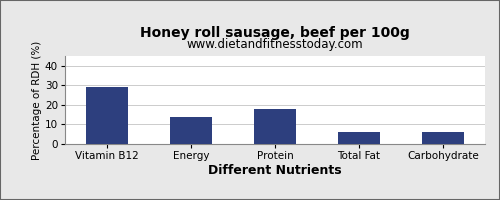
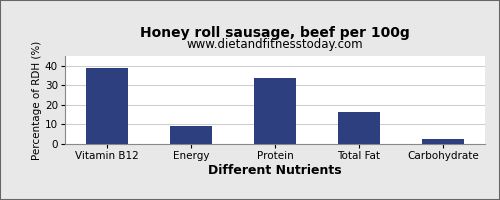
Vitamin B12: 29 -> 39
Energy: 14 -> 9
Protein: 18 -> 34
Total Fat: 6 -> 16
Carbohydrate: 6 -> 2
